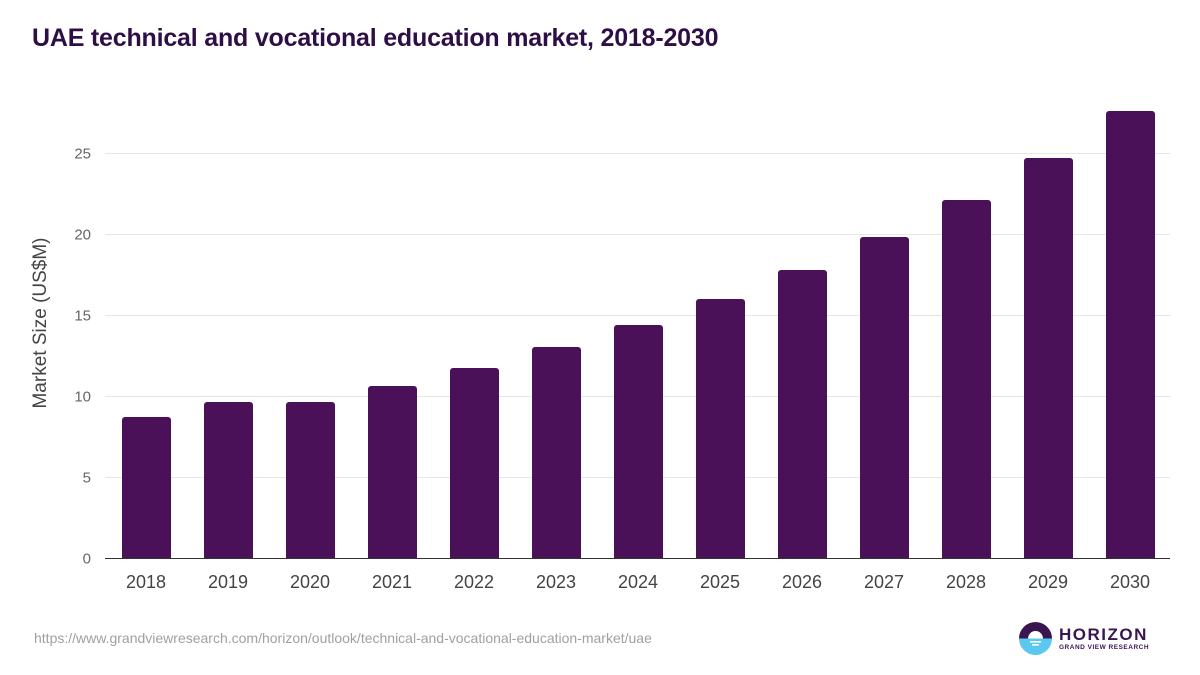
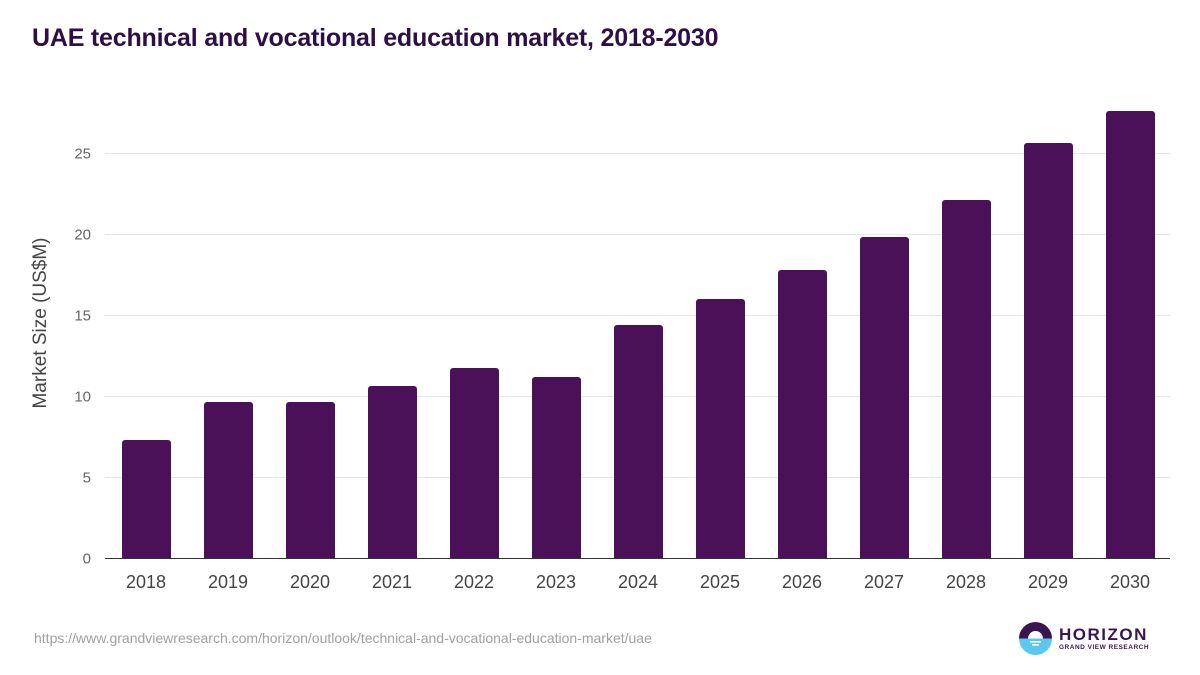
2018: 8.7 -> 7.3
2023: 13.0 -> 11.2
2029: 24.7 -> 25.6
